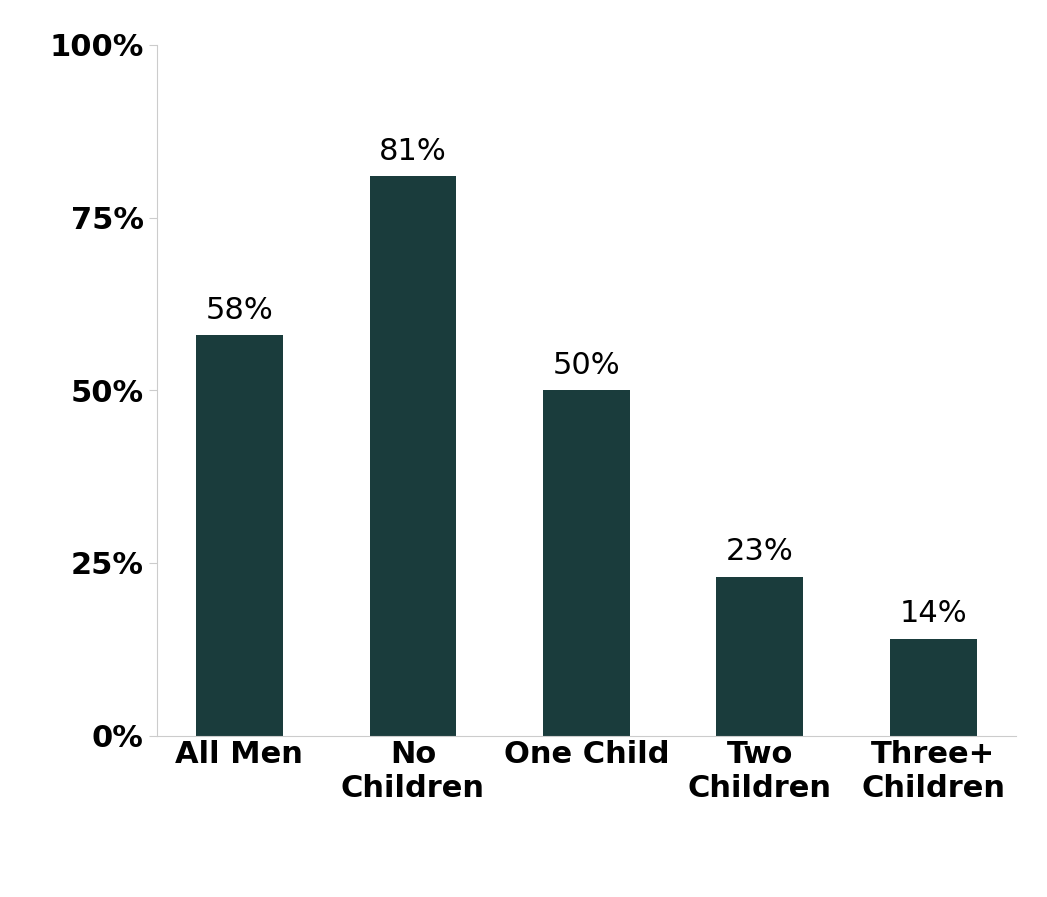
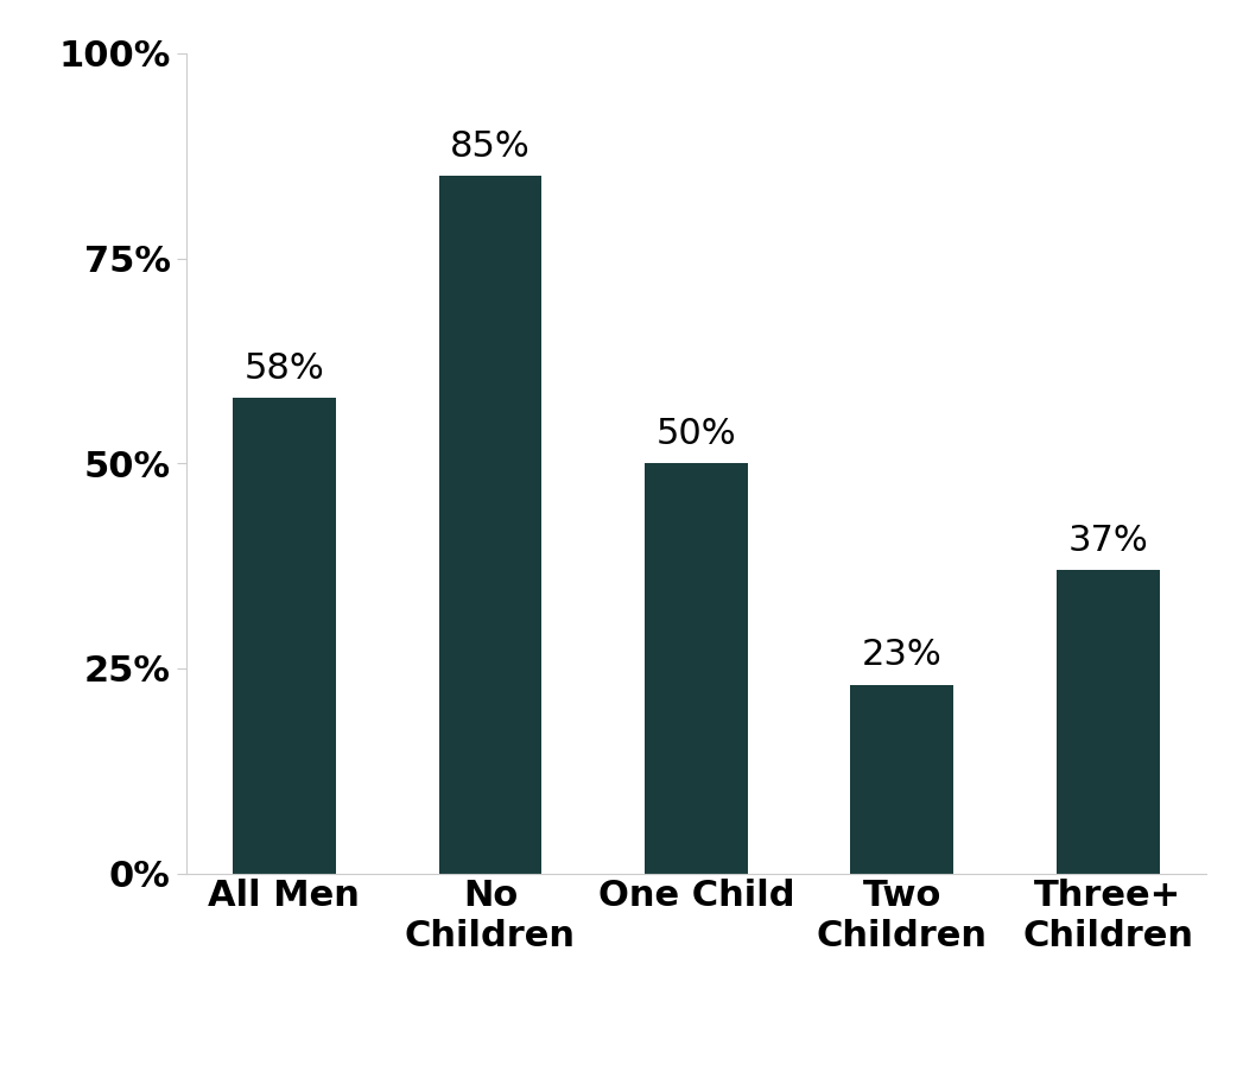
No Children: 81% -> 85%
Three+ Children: 14% -> 37%
